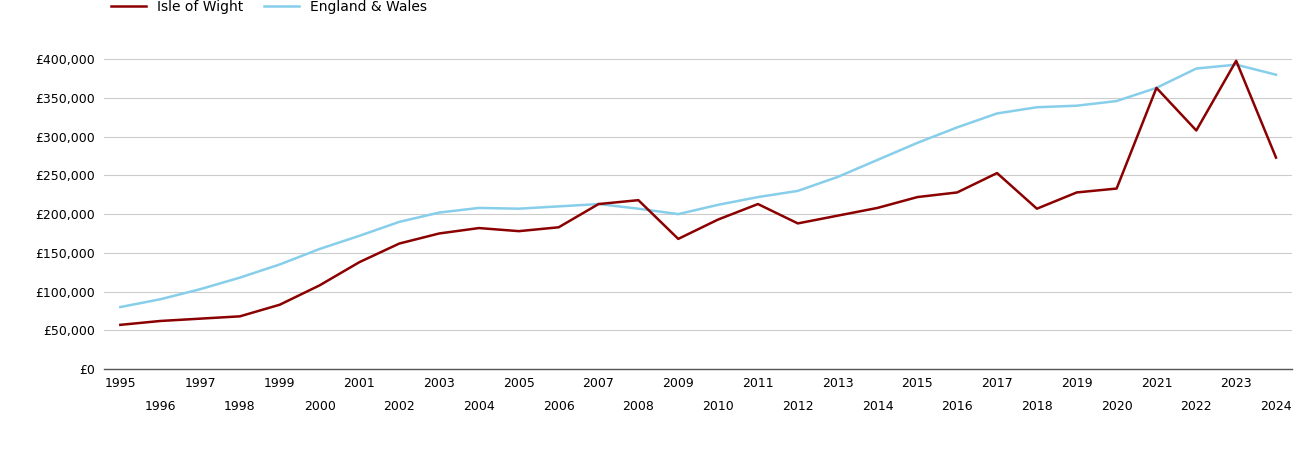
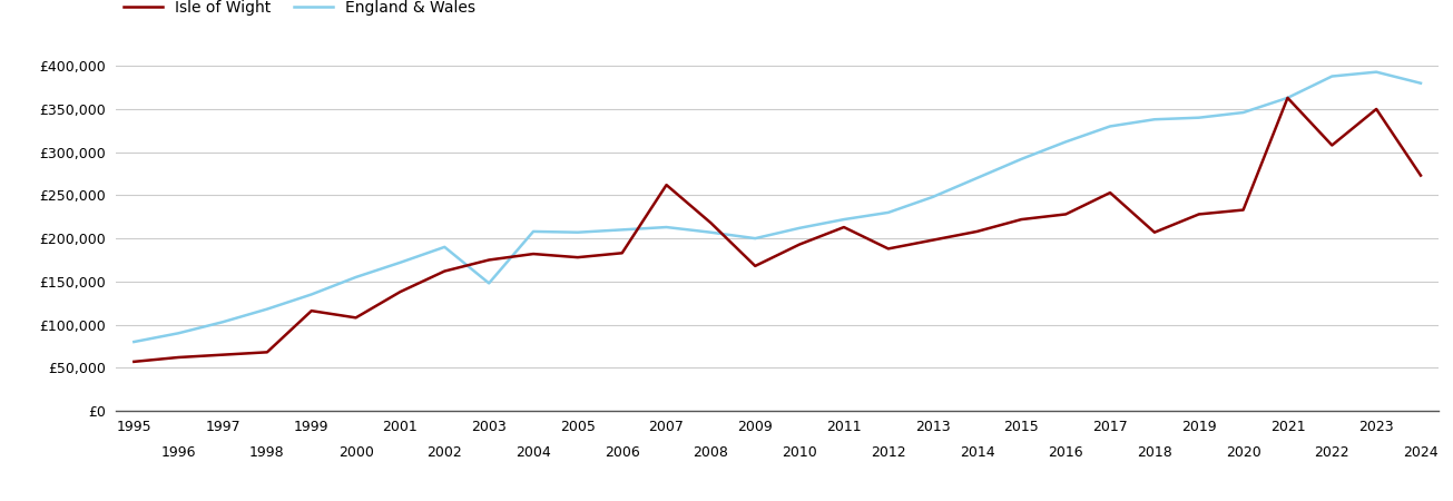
Isle of Wight/1999: £83,000 -> £116,000
England & Wales/2003: £202,000 -> £148,000
Isle of Wight/2007: £213,000 -> £262,000
Isle of Wight/2023: £398,000 -> £350,000
